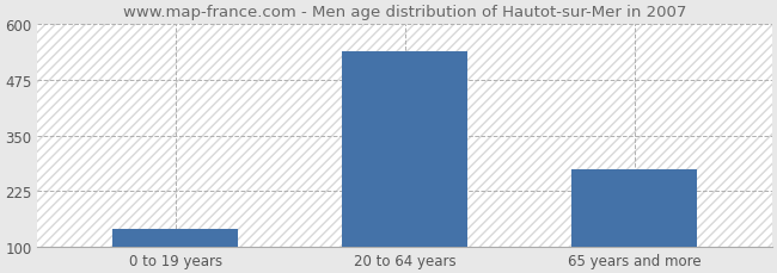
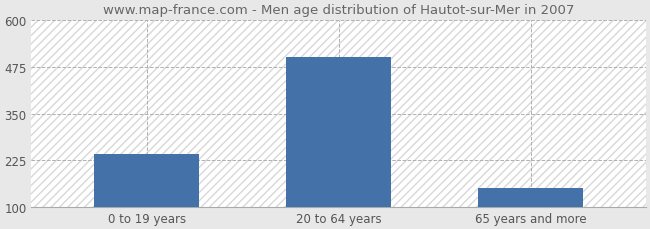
0 to 19 years: 140 -> 243
20 to 64 years: 540 -> 500
65 years and more: 275 -> 152
